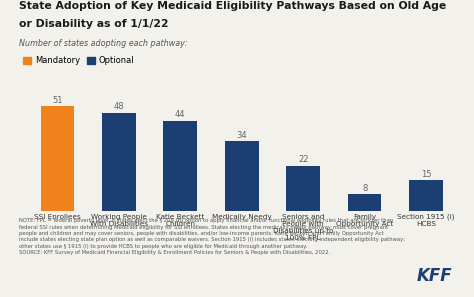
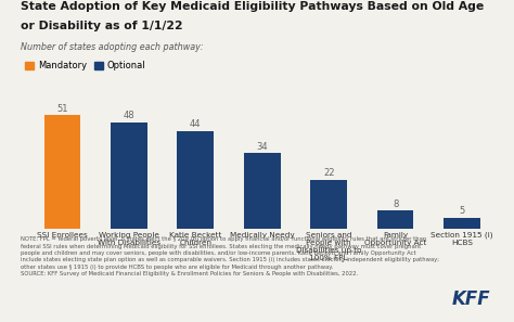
Section 1915 (i) HCBS: 15 -> 5
